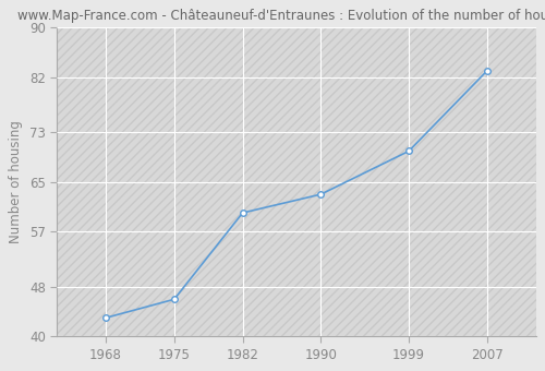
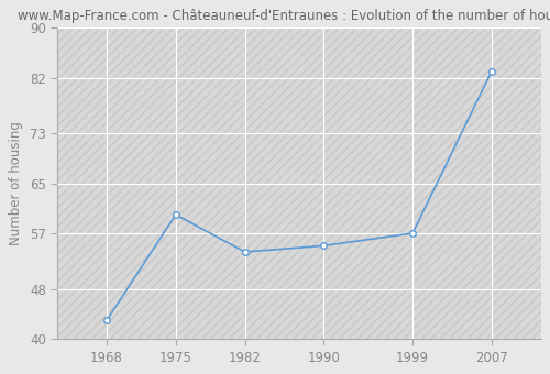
1975: 46 -> 60
1982: 60 -> 54
1990: 63 -> 55
1999: 70 -> 57
